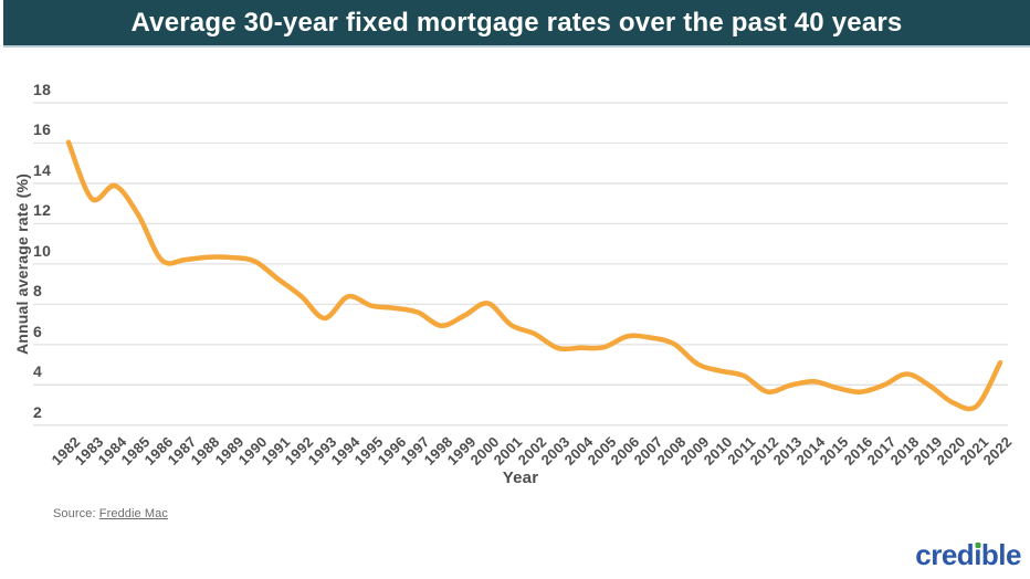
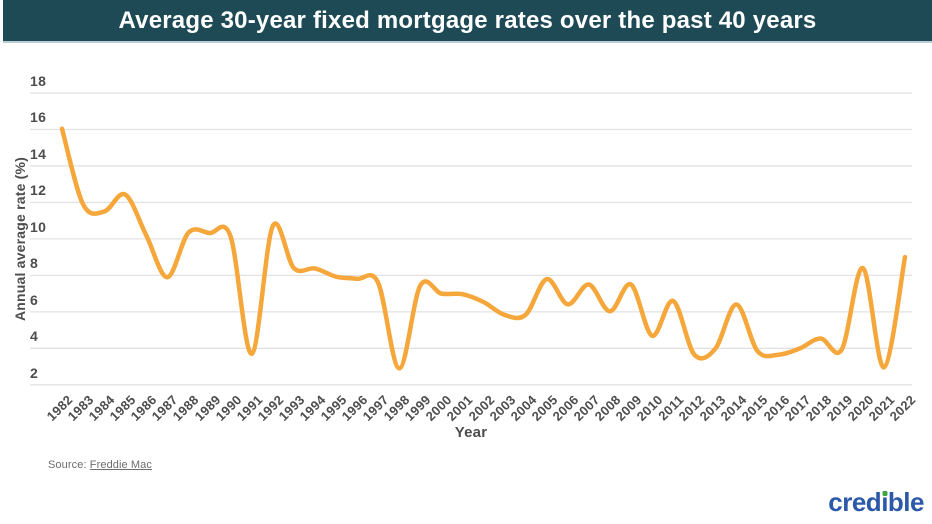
1983: 13.2 -> 11.9
1984: 13.9 -> 11.5
1987: 10.2 -> 7.9
1991: 9.2 -> 3.7
1992: 8.4 -> 10.7
1993: 7.3 -> 8.4
1998: 6.9 -> 2.9
2000: 8.1 -> 7.0
2005: 5.9 -> 7.8
2007: 6.3 -> 7.5
2009: 5.0 -> 7.5
2011: 4.5 -> 6.6
2014: 4.2 -> 6.4
2020: 3.1 -> 8.4
2022: 5.1 -> 9.0
